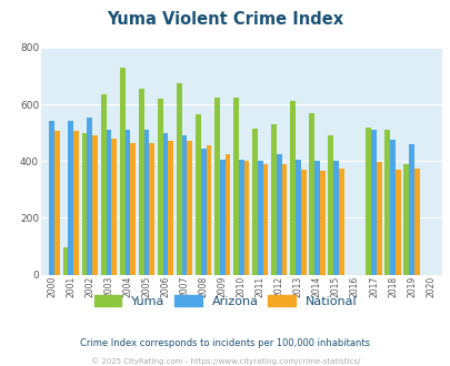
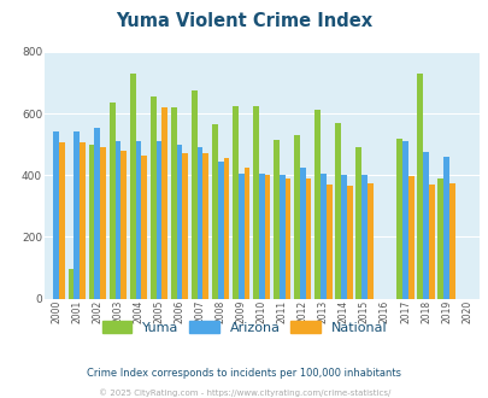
National/2005: 465 -> 620
Yuma/2018: 510 -> 730
